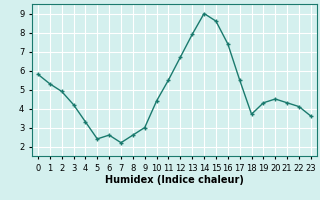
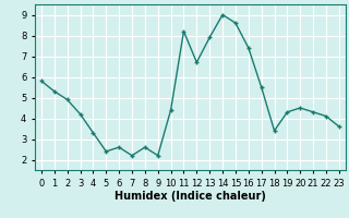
9: 3.0 -> 2.2
11: 5.5 -> 8.2
18: 3.7 -> 3.4
